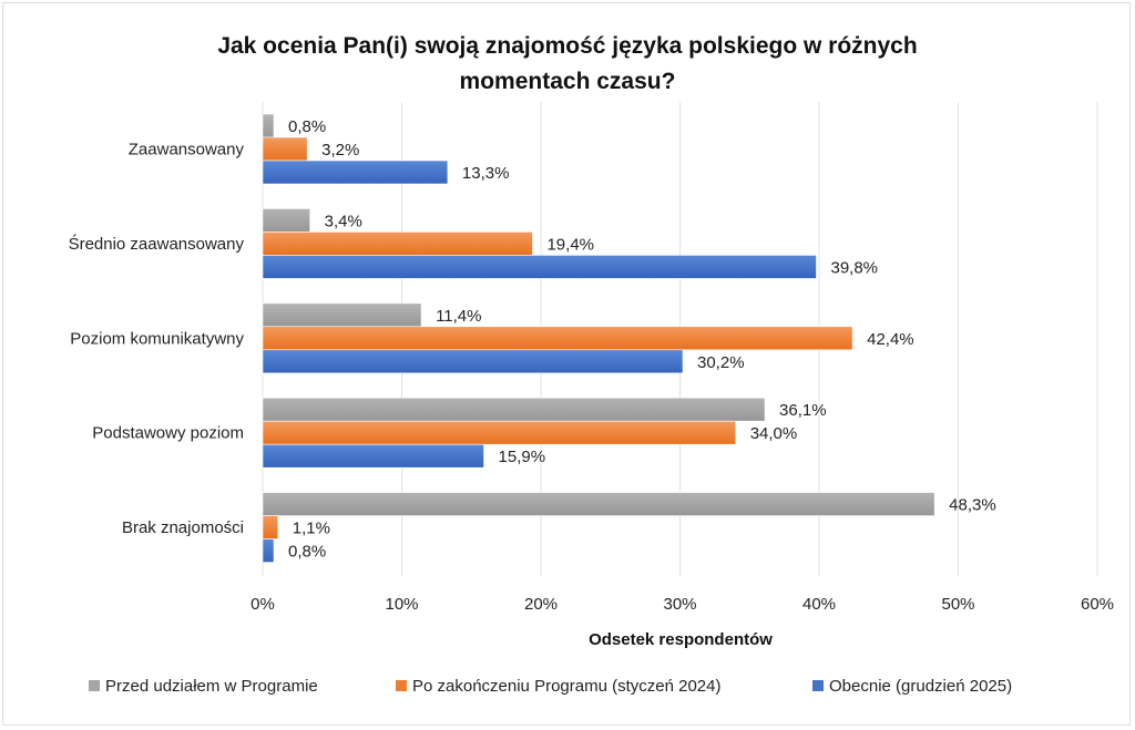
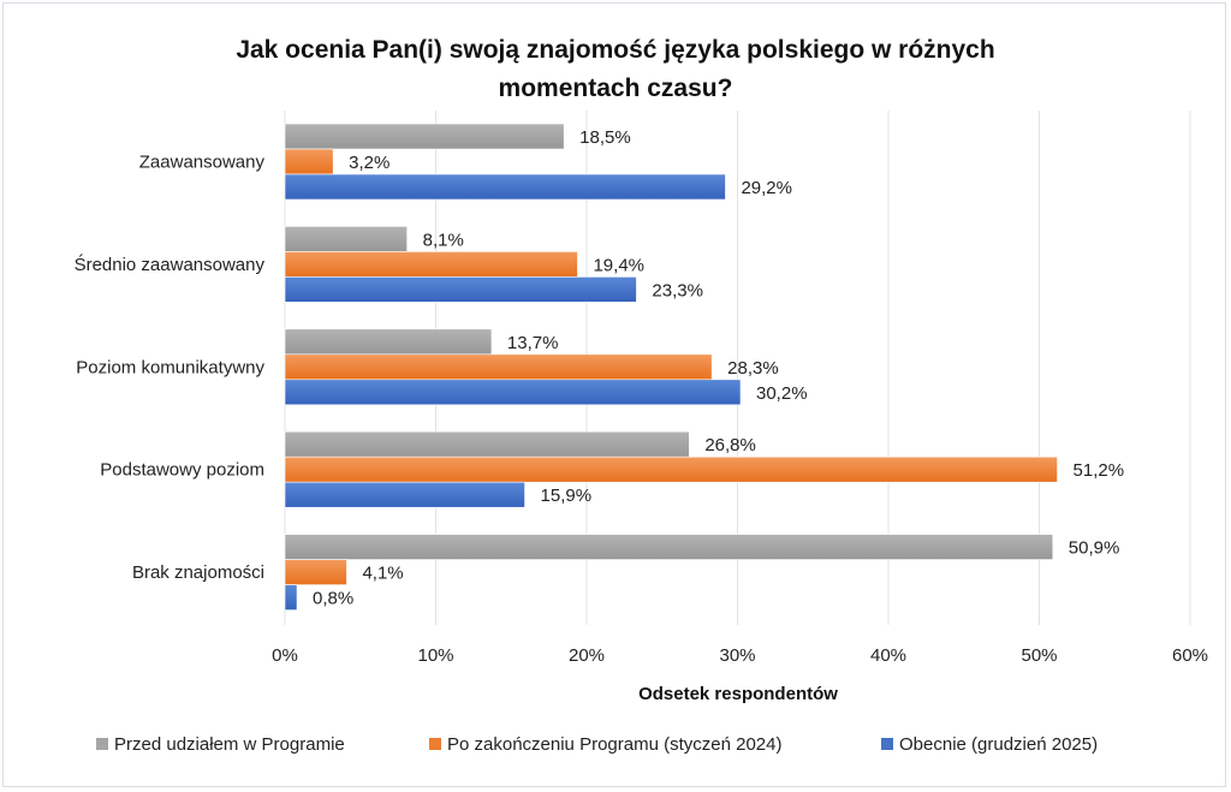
Przed udziałem w Programie/Zaawansowany: 0,8% -> 18,5%
Obecnie (grudzień 2025)/Zaawansowany: 13,3% -> 29,2%
Przed udziałem w Programie/Średnio zaawansowany: 3,4% -> 8,1%
Obecnie (grudzień 2025)/Średnio zaawansowany: 39,8% -> 23,3%
Przed udziałem w Programie/Poziom komunikatywny: 11,4% -> 13,7%
Po zakończeniu Programu (styczeń 2024)/Poziom komunikatywny: 42,4% -> 28,3%
Przed udziałem w Programie/Podstawowy poziom: 36,1% -> 26,8%
Po zakończeniu Programu (styczeń 2024)/Podstawowy poziom: 34,0% -> 51,2%
Przed udziałem w Programie/Brak znajomości: 48,3% -> 50,9%
Po zakończeniu Programu (styczeń 2024)/Brak znajomości: 1,1% -> 4,1%
